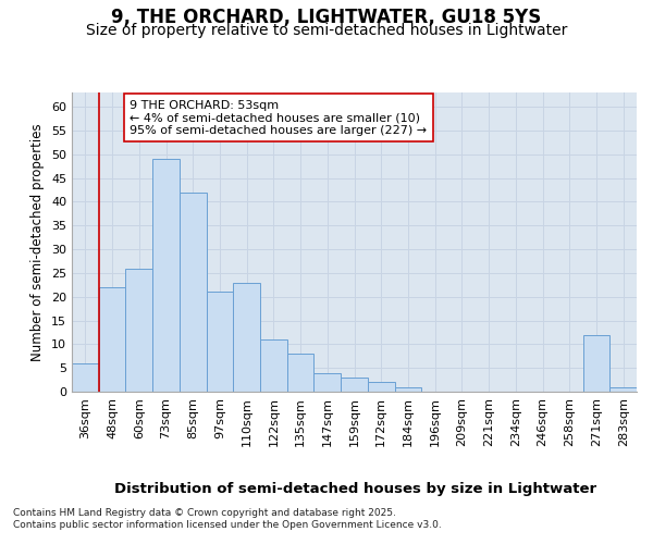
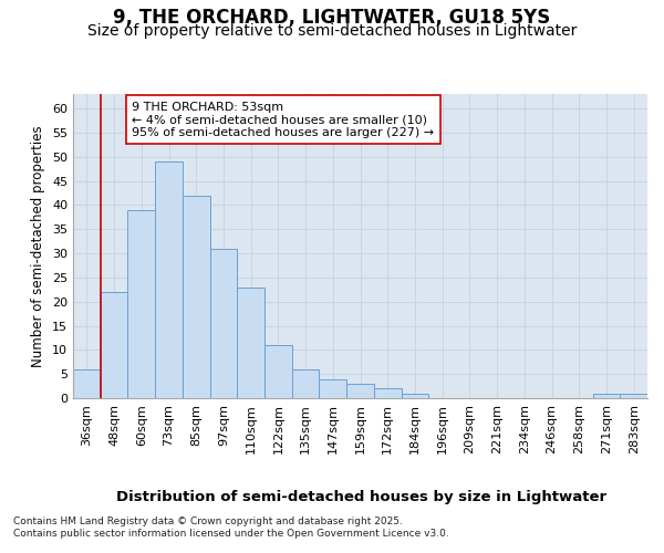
60sqm: 26 -> 39
97sqm: 21 -> 31
135sqm: 8 -> 6
271sqm: 12 -> 1
